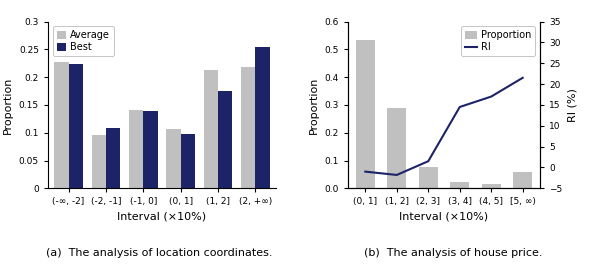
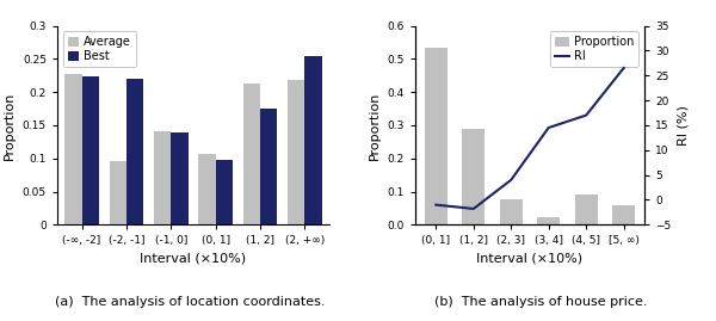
Best/(-2, -1]: 0.108 -> 0.220
RI/(2, 3]: 1.5 -> 4.0
Proportion/(4, 5]: 0.015 -> 0.090
RI/[5, ∞): 21.5 -> 26.5
